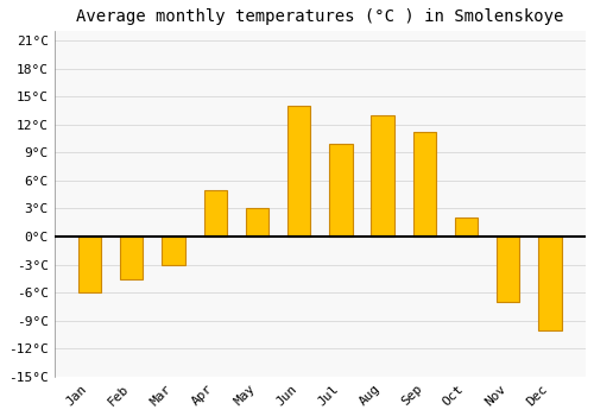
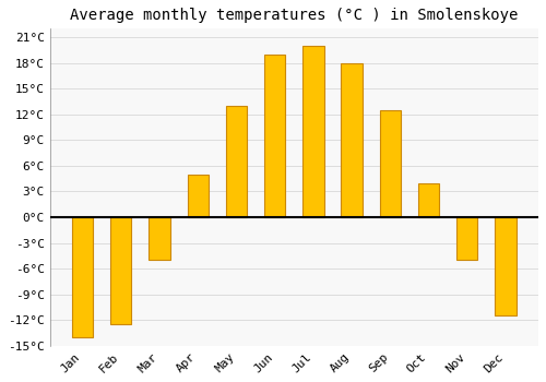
Jan: -6.0°C -> -14.0°C
Feb: -4.6°C -> -12.5°C
Mar: -3.0°C -> -5.0°C
May: 3.0°C -> 13.0°C
Jun: 14.0°C -> 19.0°C
Jul: 10.0°C -> 20.0°C
Aug: 13.0°C -> 18.0°C
Sep: 11.2°C -> 12.5°C
Oct: 2.0°C -> 4.0°C
Nov: -7.0°C -> -5.0°C
Dec: -10.0°C -> -11.5°C
